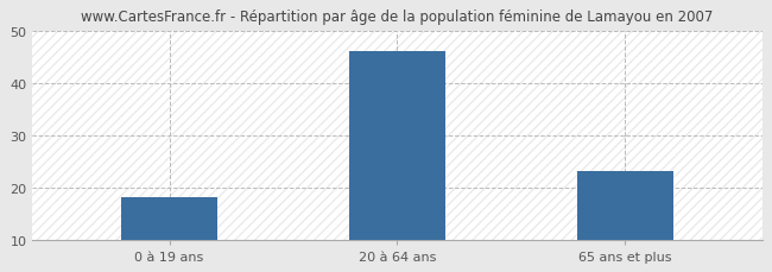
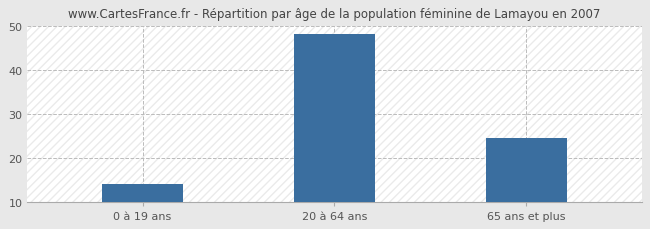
0 à 19 ans: 18.0 -> 14.0
20 à 64 ans: 46.0 -> 48.0
65 ans et plus: 23.0 -> 24.5
